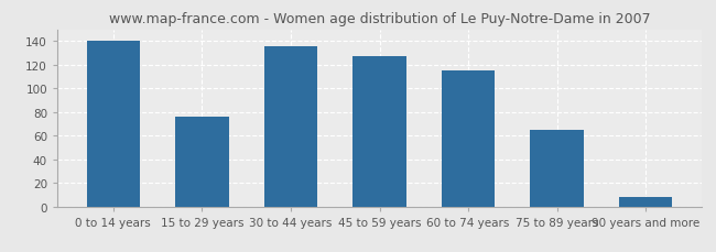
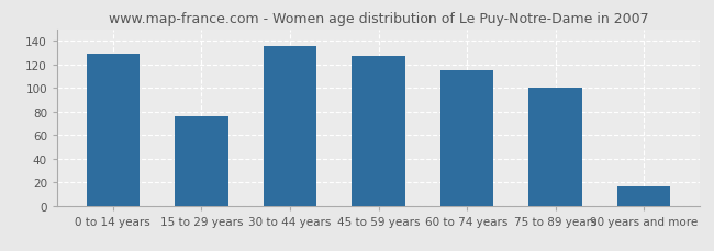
0 to 14 years: 140 -> 129
75 to 89 years: 65 -> 100
90 years and more: 8 -> 16
